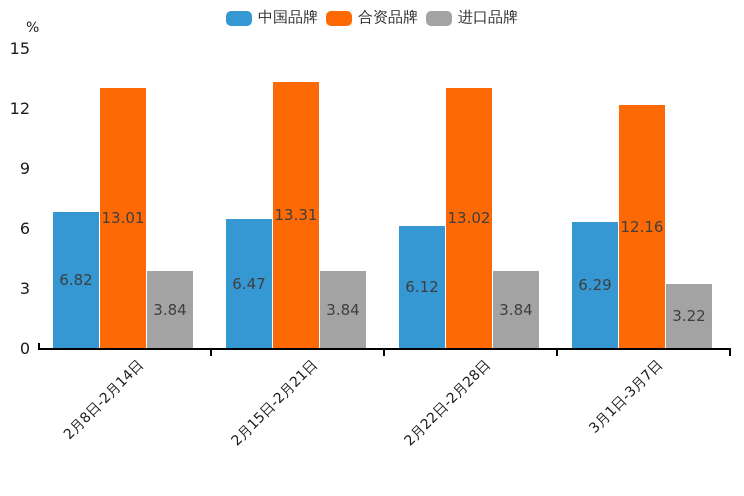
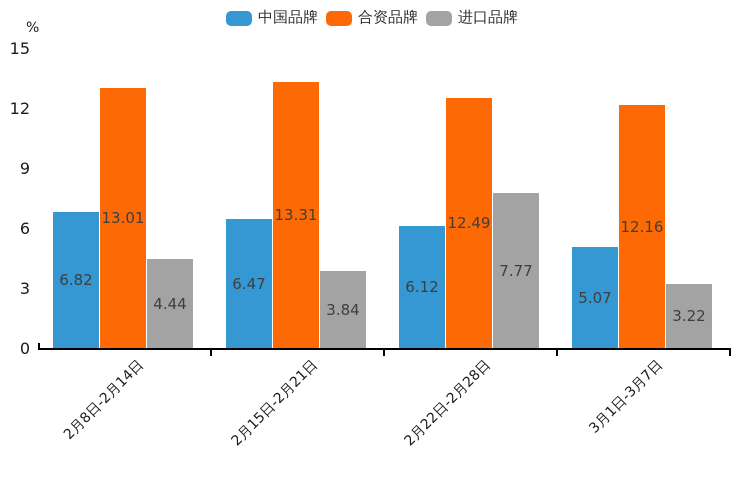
进口品牌/2月8日-2月14日: 3.84 -> 4.44
合资品牌/2月22日-2月28日: 13.02 -> 12.49
进口品牌/2月22日-2月28日: 3.84 -> 7.77
中国品牌/3月1日-3月7日: 6.29 -> 5.07
